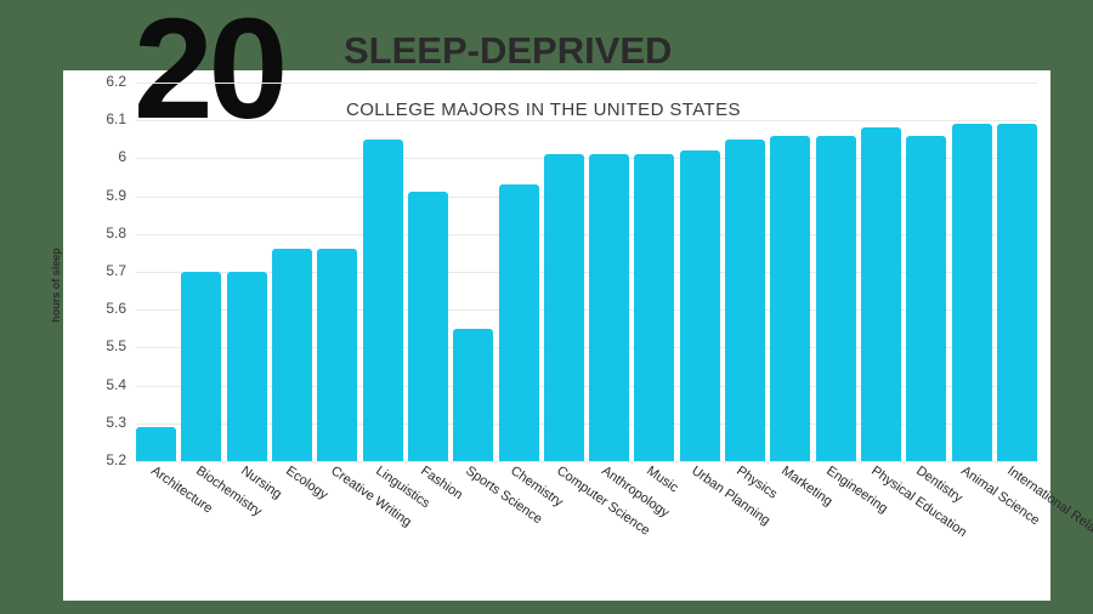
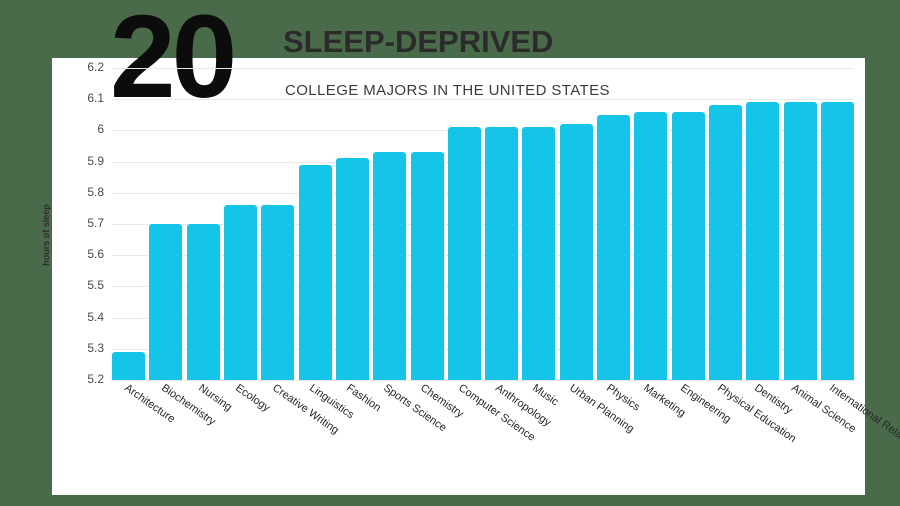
Linguistics: 6.05 -> 5.89
Sports Science: 5.55 -> 5.93
Dentistry: 6.06 -> 6.09
